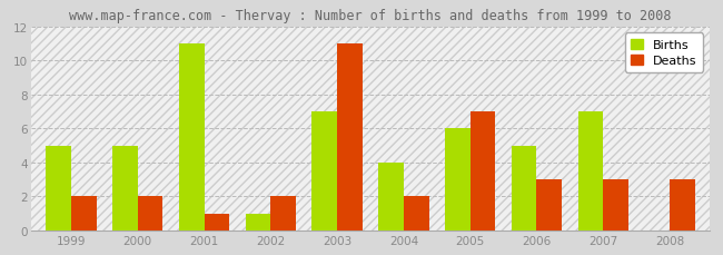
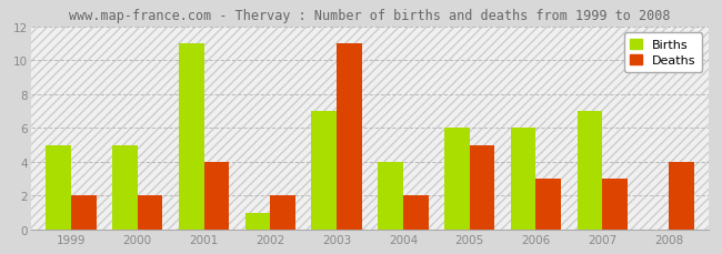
Deaths/2001: 1 -> 4
Deaths/2005: 7 -> 5
Births/2006: 5 -> 6
Deaths/2008: 3 -> 4
